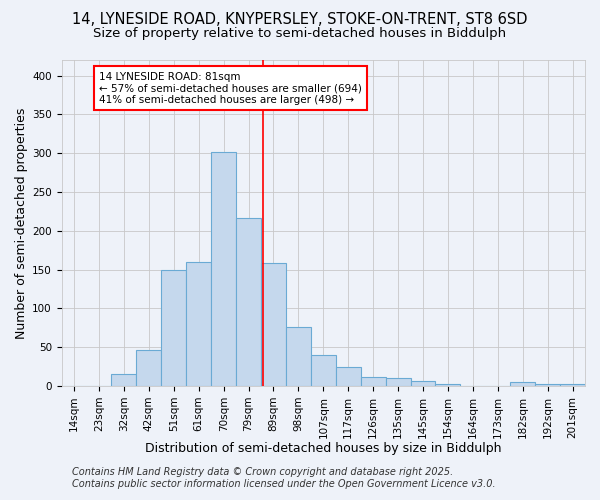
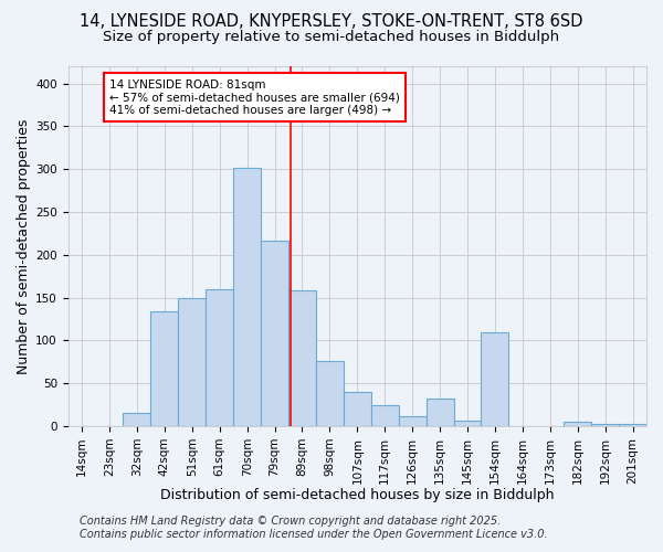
42sqm: 46 -> 134
135sqm: 10 -> 32
154sqm: 3 -> 110
